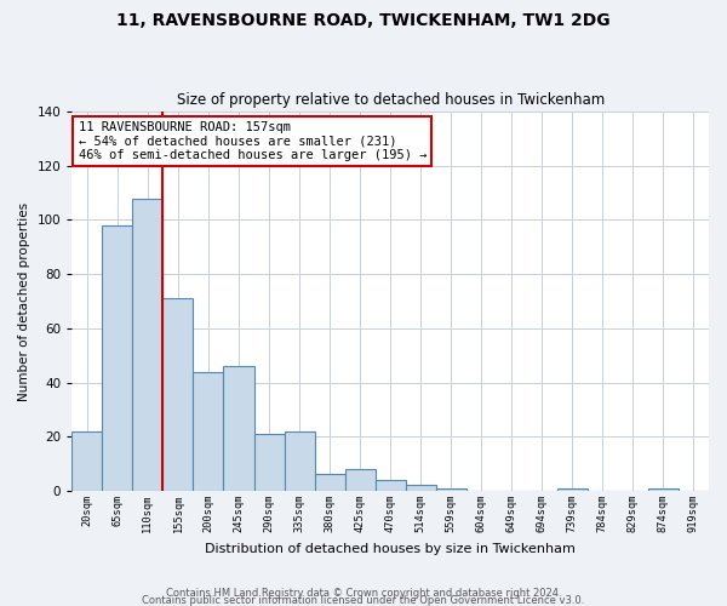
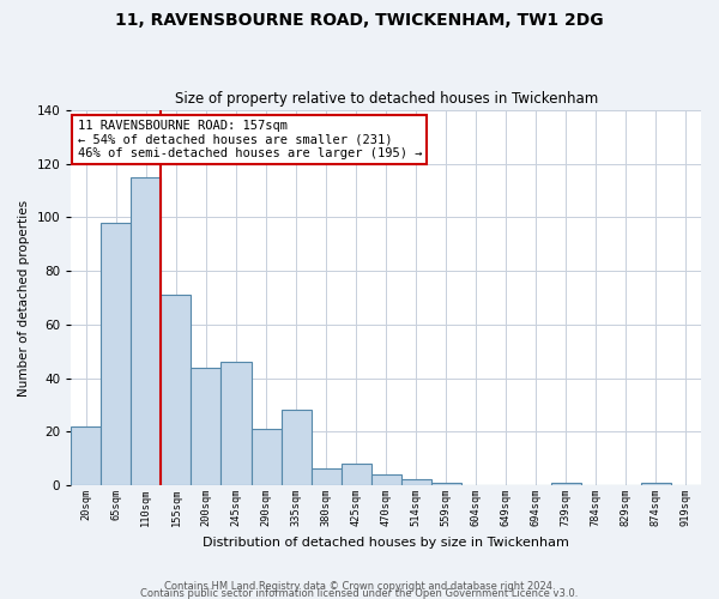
110sqm: 108 -> 115
335sqm: 22 -> 28
